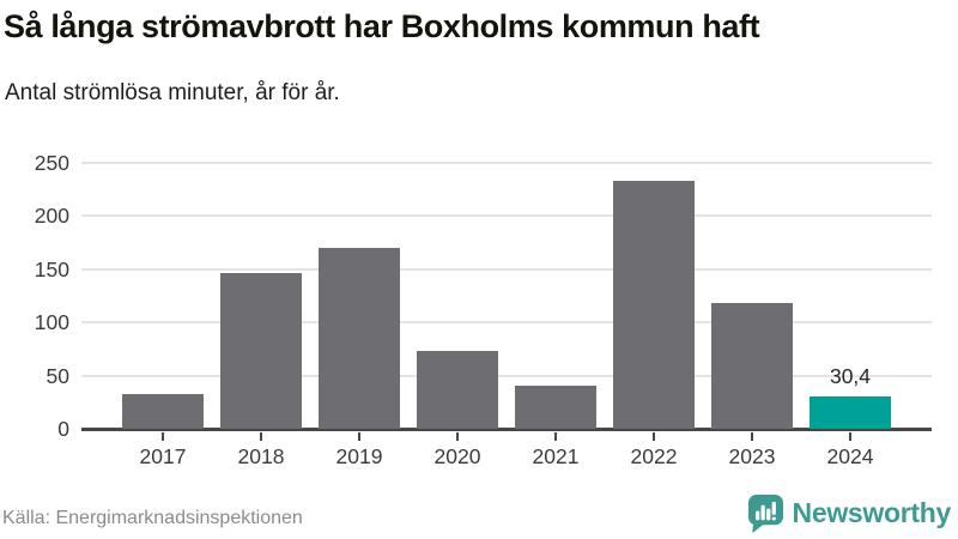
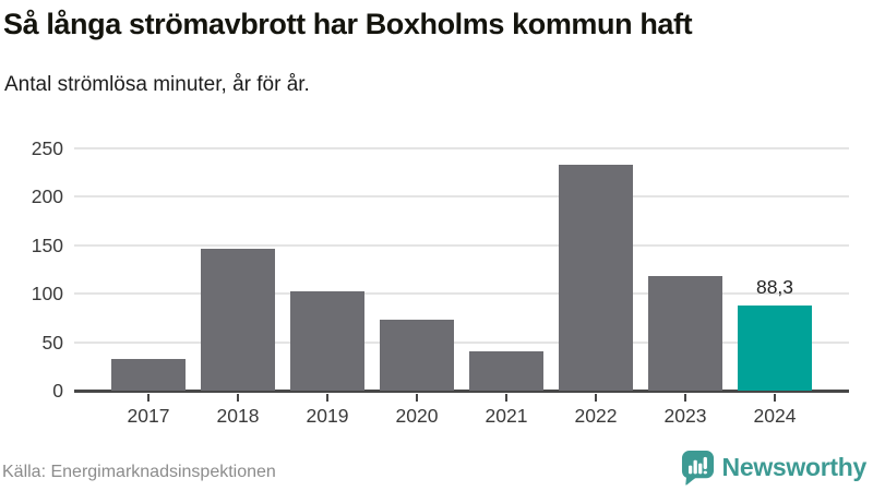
2019: 170 -> 100
2024: 30,4 -> 88,3
